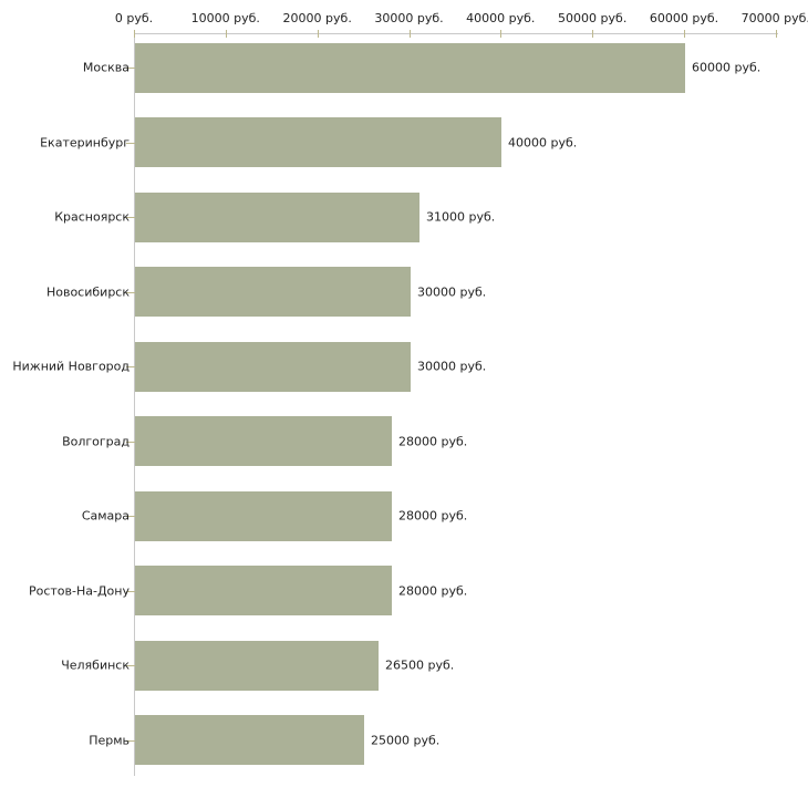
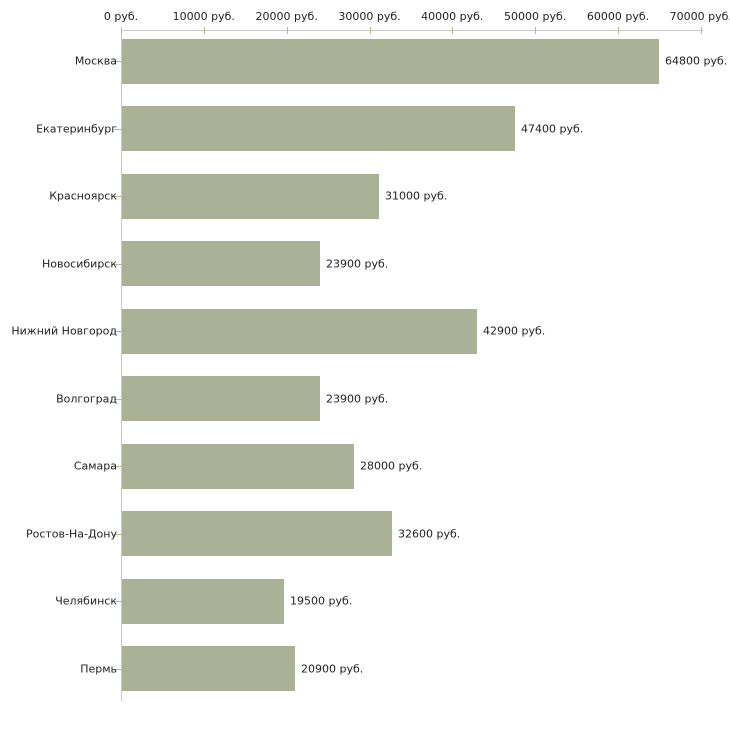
Москва: 60000 -> 64800
Екатеринбург: 40000 -> 47400
Новосибирск: 30000 -> 23900
Нижний Новгород: 30000 -> 42900
Волгоград: 28000 -> 23900
Ростов-На-Дону: 28000 -> 32600
Челябинск: 26500 -> 19500
Пермь: 25000 -> 20900
